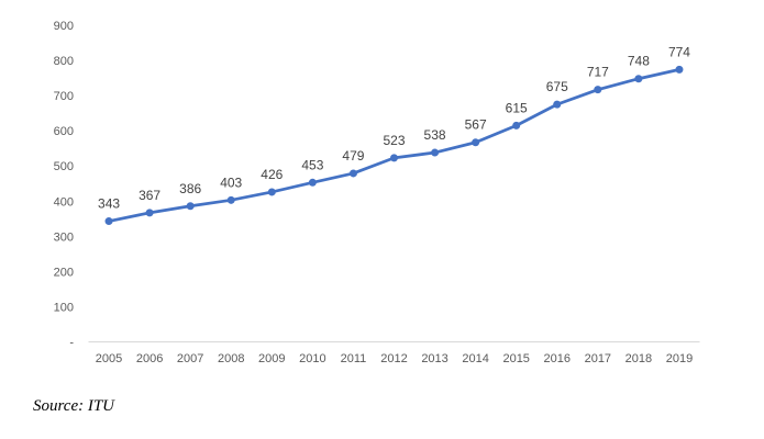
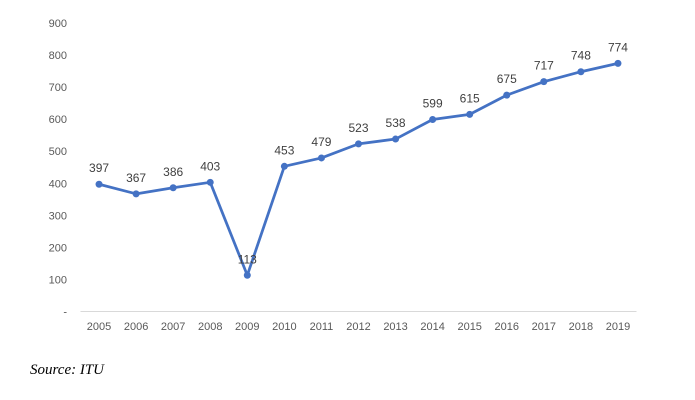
2005: 343 -> 397
2009: 426 -> 113
2014: 567 -> 599
